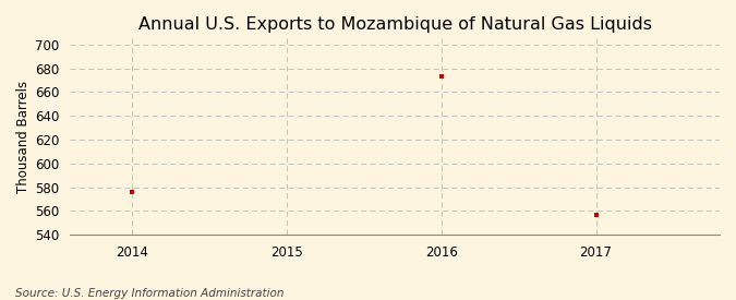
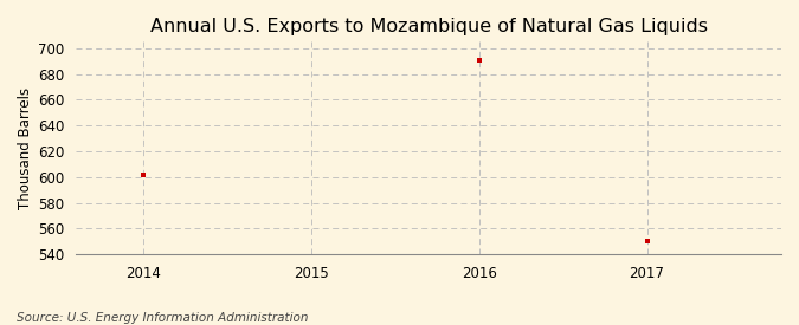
2014: 576 -> 602
2016: 673 -> 691
2017: 557 -> 550
